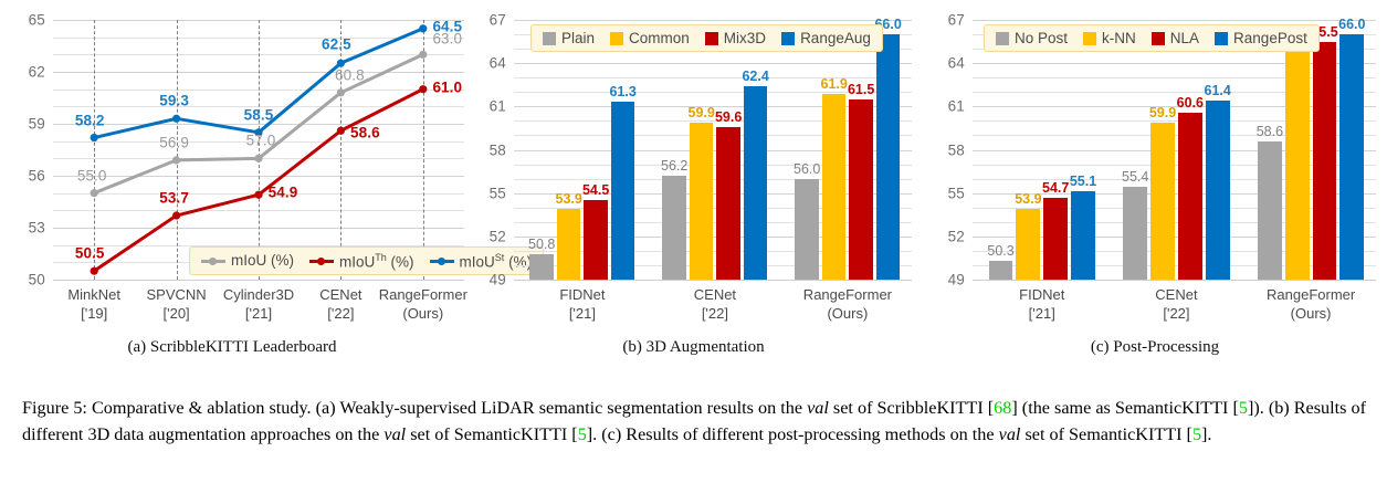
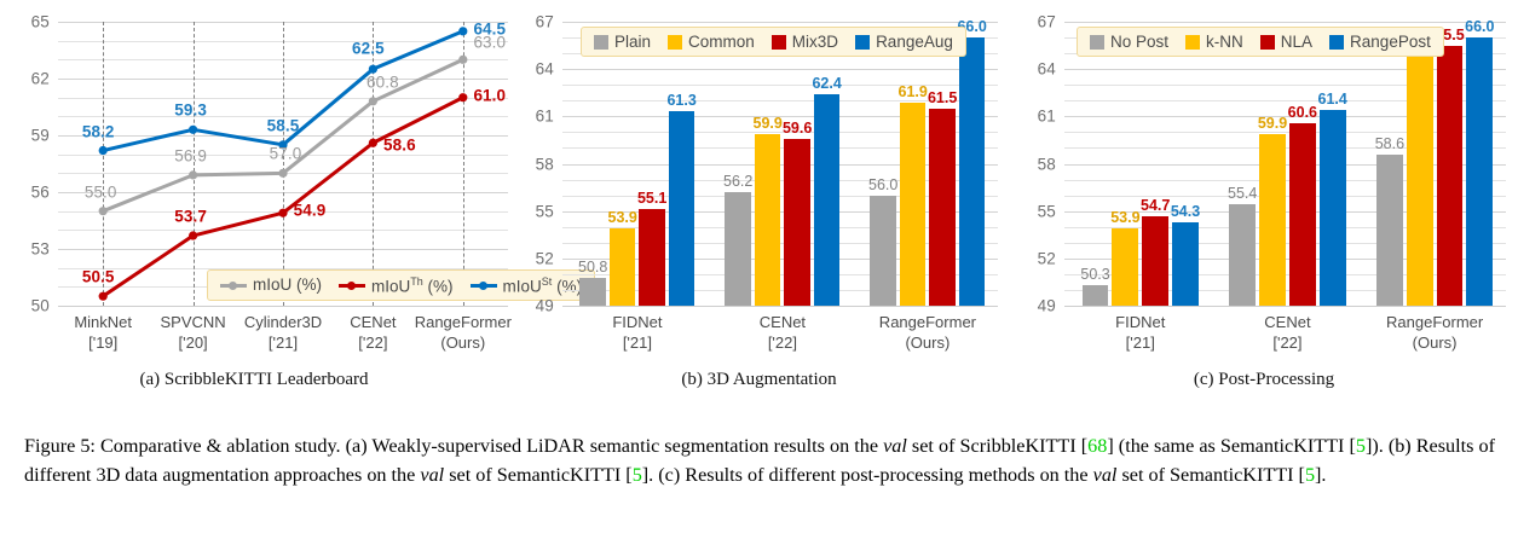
(b) 3D Augmentation/Mix3D/FIDNet: 54.5 -> 55.1
(c) Post-Processing/RangePost/FIDNet: 55.1 -> 54.3
